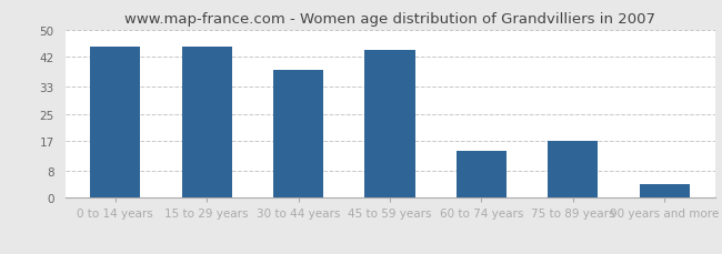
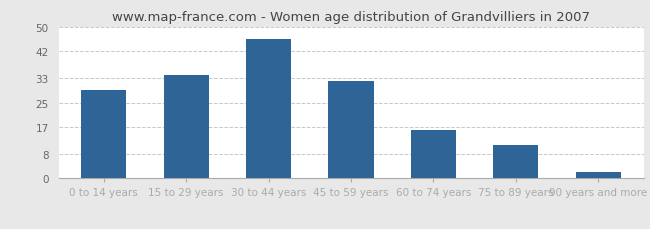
0 to 14 years: 45 -> 29
15 to 29 years: 45 -> 34
30 to 44 years: 38 -> 46
45 to 59 years: 44 -> 32
60 to 74 years: 14 -> 16
75 to 89 years: 17 -> 11
90 years and more: 4 -> 2
